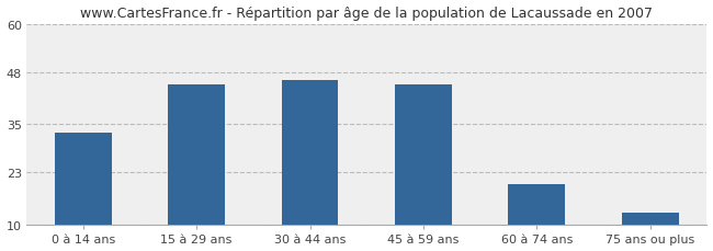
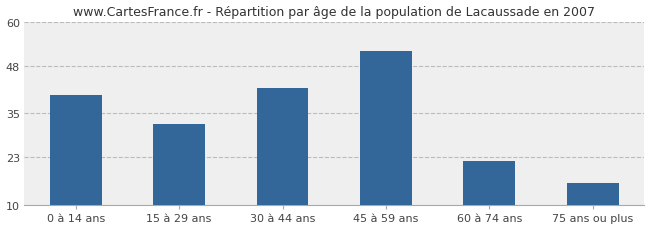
0 à 14 ans: 33 -> 40
15 à 29 ans: 45 -> 32
30 à 44 ans: 46 -> 42
45 à 59 ans: 45 -> 52
60 à 74 ans: 20 -> 22
75 ans ou plus: 13 -> 16
